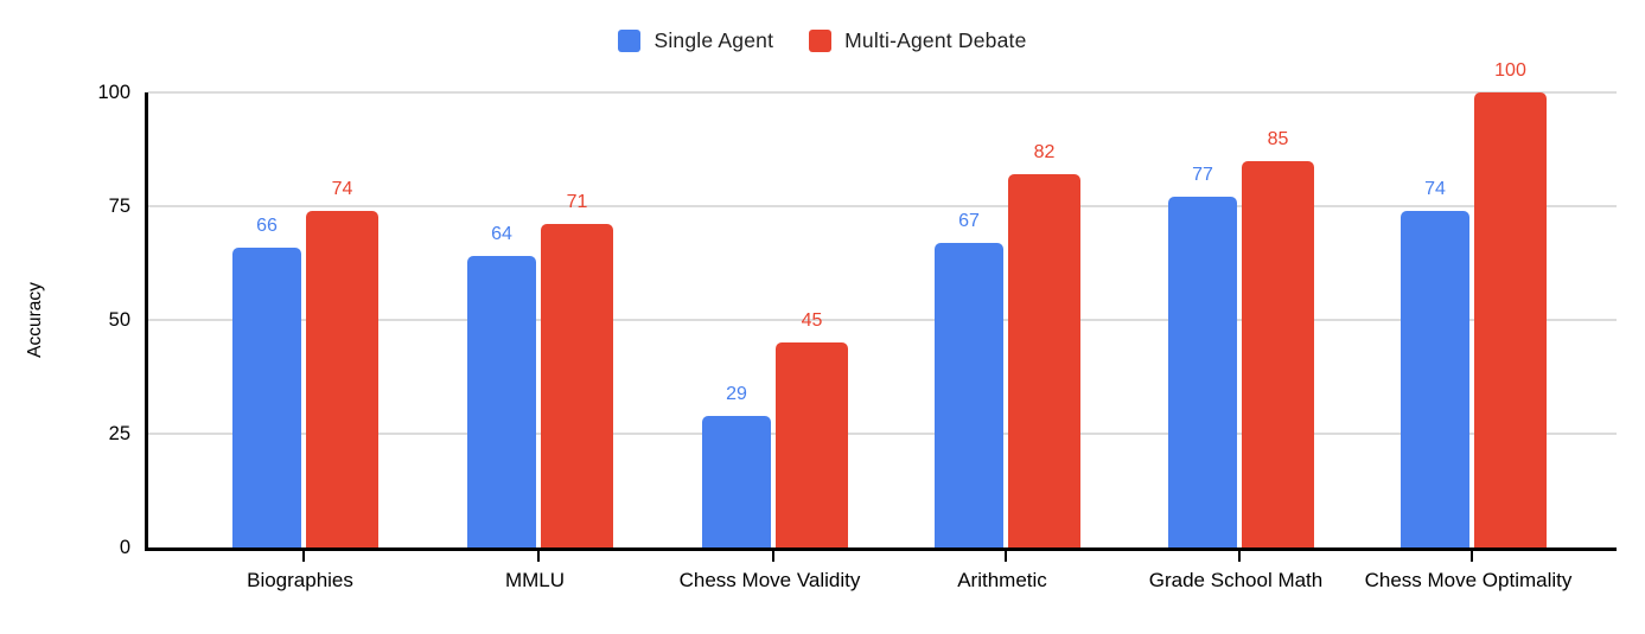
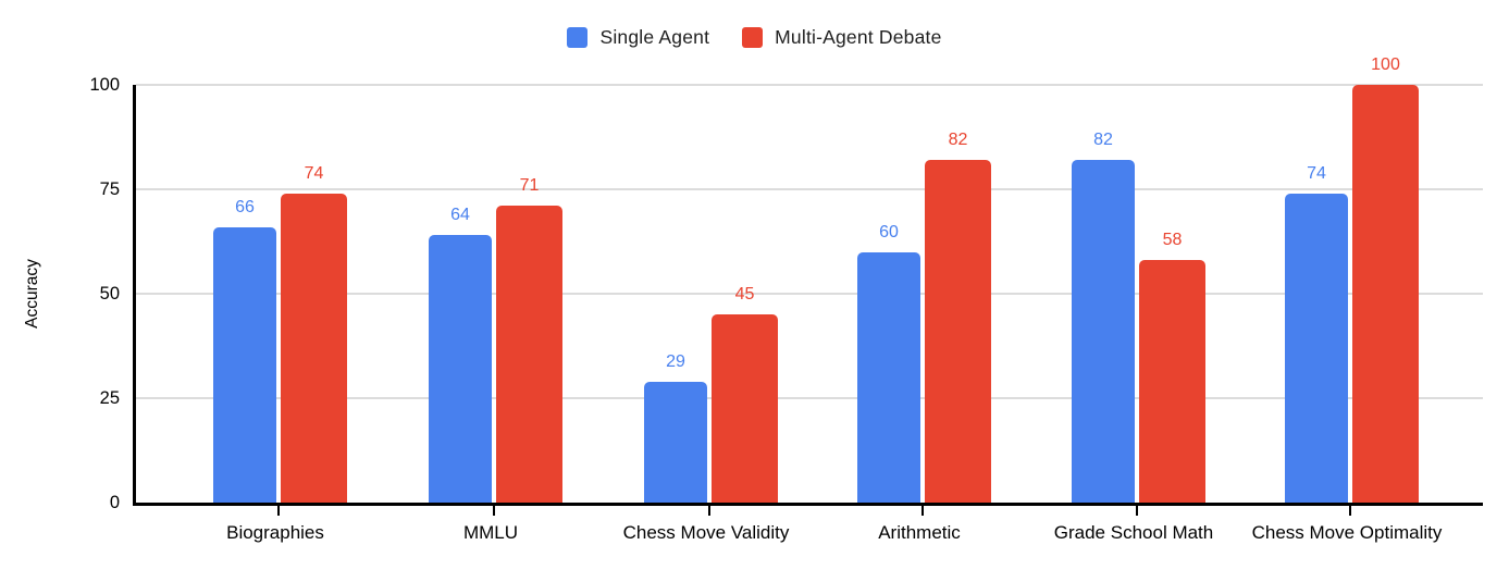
Single Agent/Arithmetic: 67 -> 60
Single Agent/Grade School Math: 77 -> 82
Multi-Agent Debate/Grade School Math: 85 -> 58
